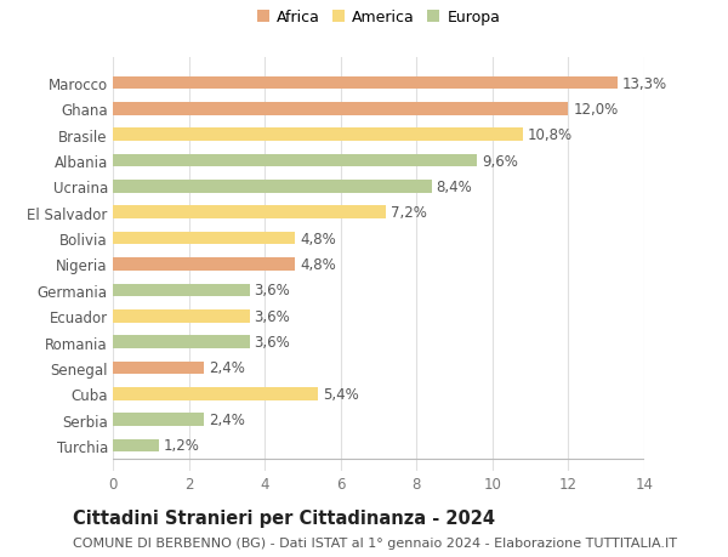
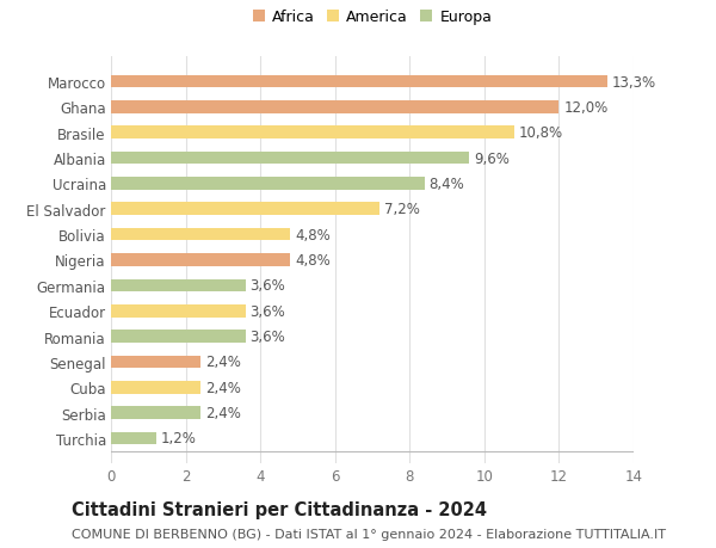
Cuba: 5,4% -> 2,4%
